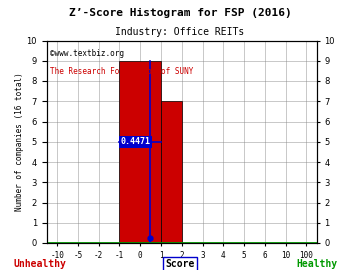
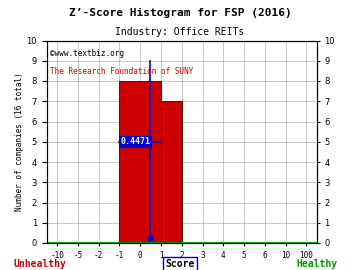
0: 9 -> 8
